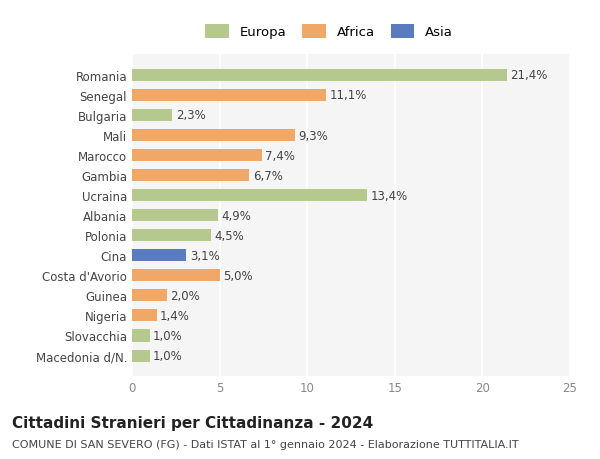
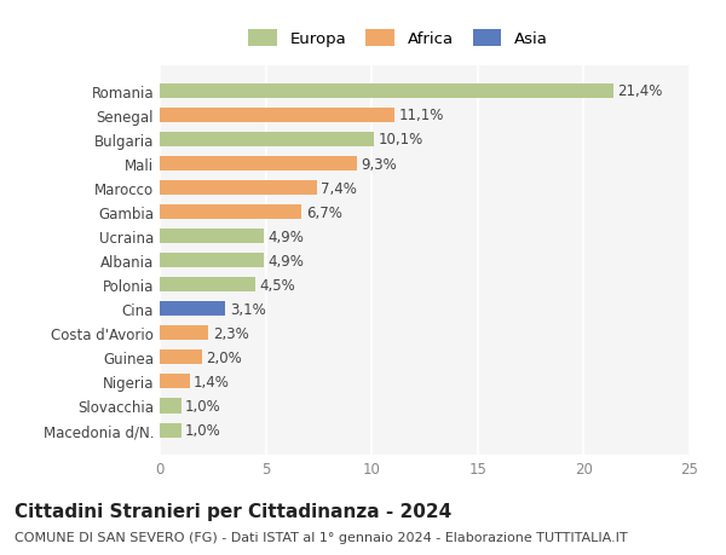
Bulgaria: 2,3% -> 10,1%
Ucraina: 13,4% -> 4,9%
Costa d'Avorio: 5,0% -> 2,3%
